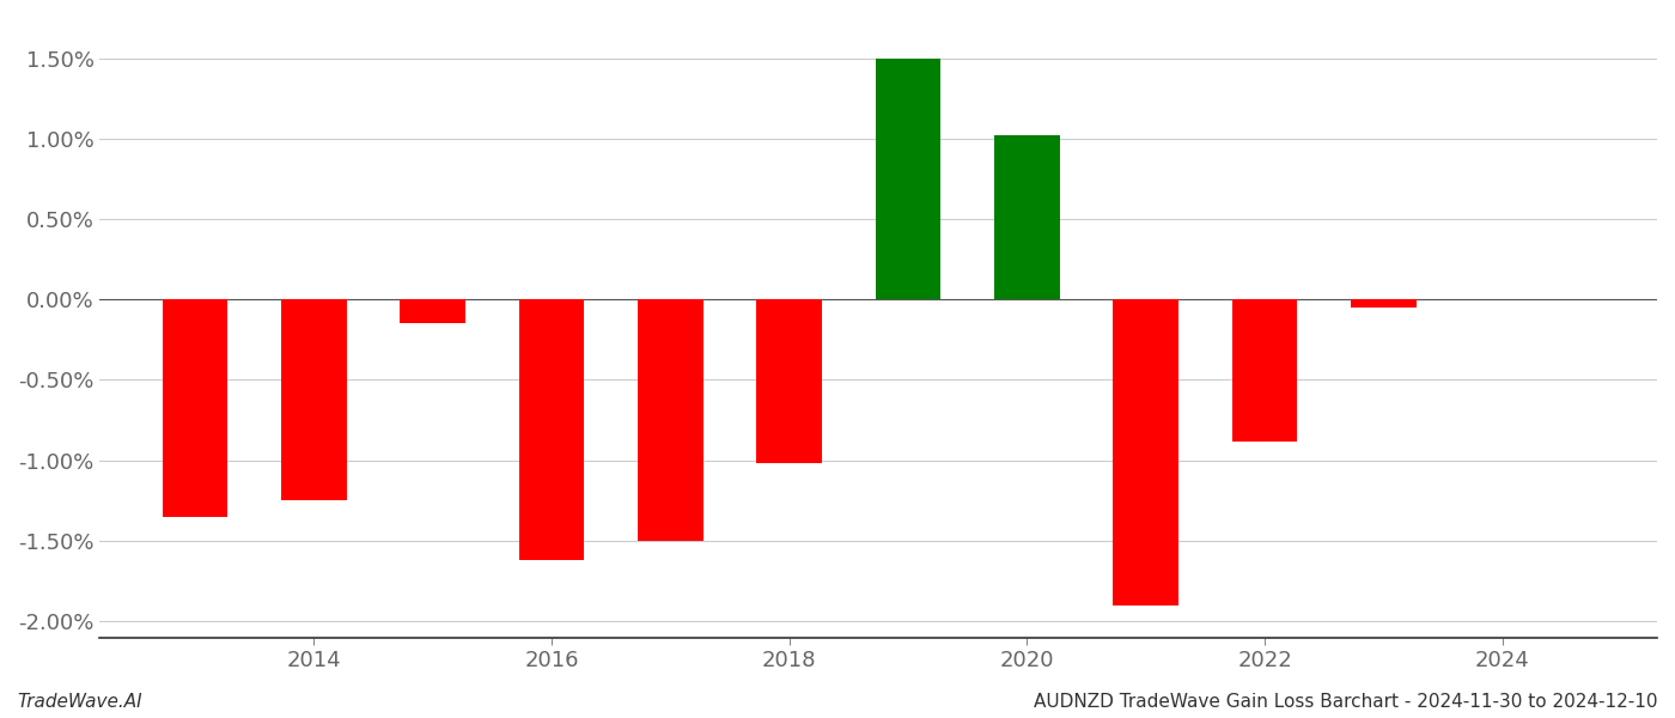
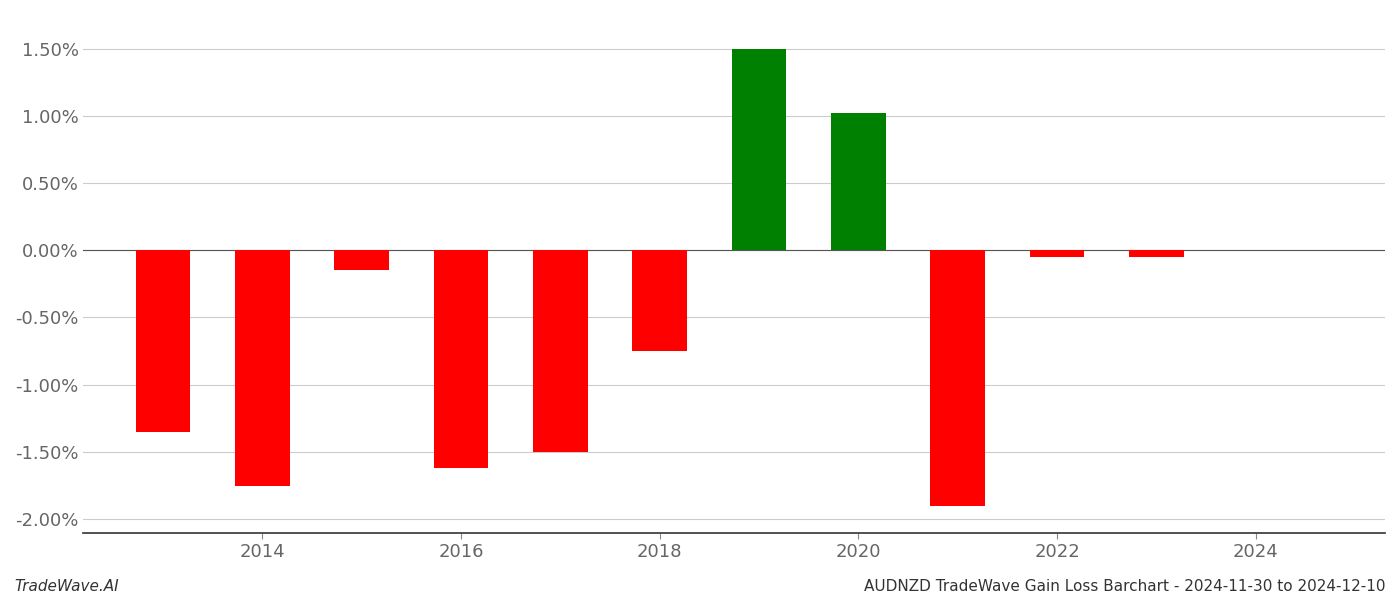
2014: -1.25% -> -1.75%
2018: -1.02% -> -0.75%
2022: -0.88% -> -0.05%
